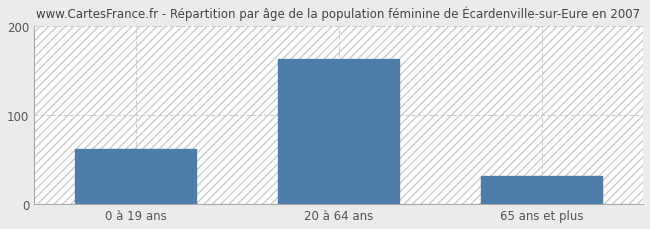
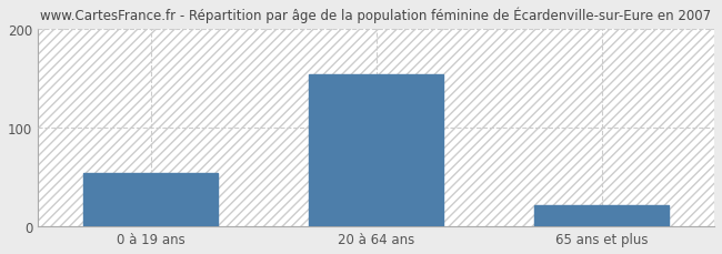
0 à 19 ans: 62 -> 54
20 à 64 ans: 163 -> 154
65 ans et plus: 32 -> 22
